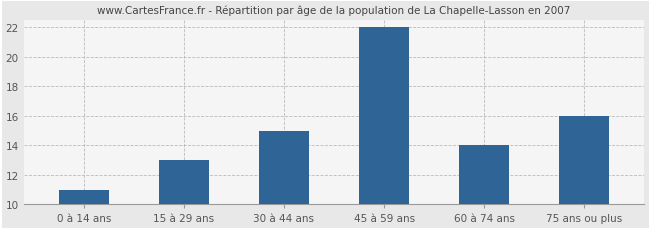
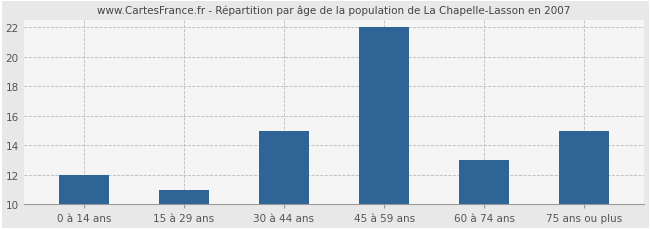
0 à 14 ans: 11 -> 12
15 à 29 ans: 13 -> 11
60 à 74 ans: 14 -> 13
75 ans ou plus: 16 -> 15
